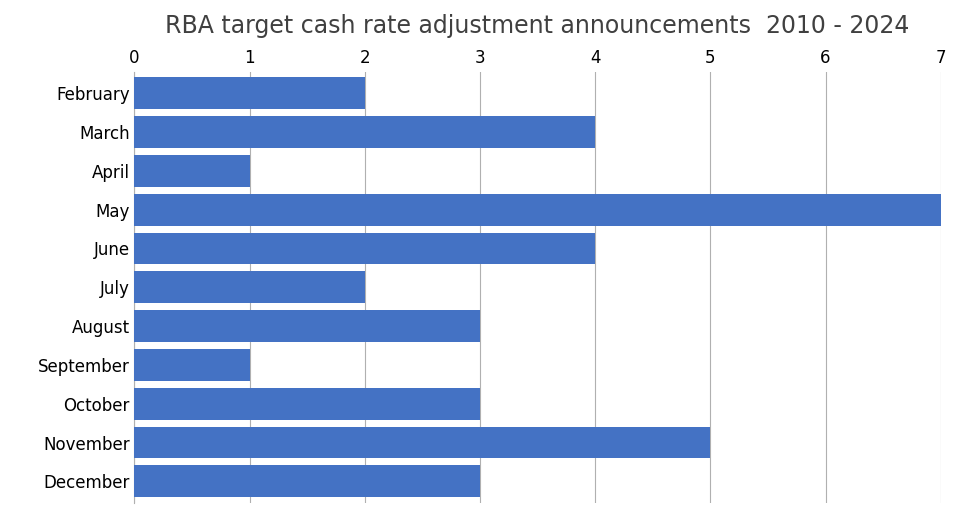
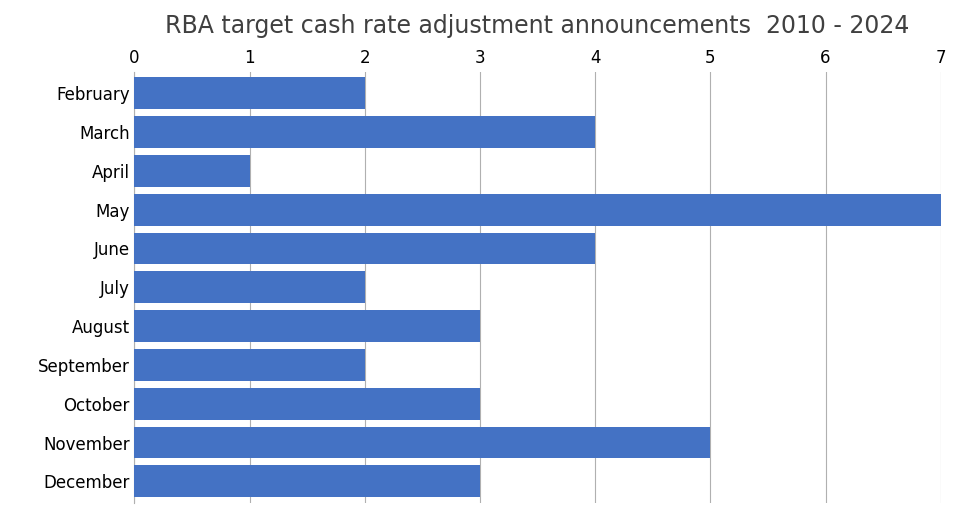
September: 1 -> 2
